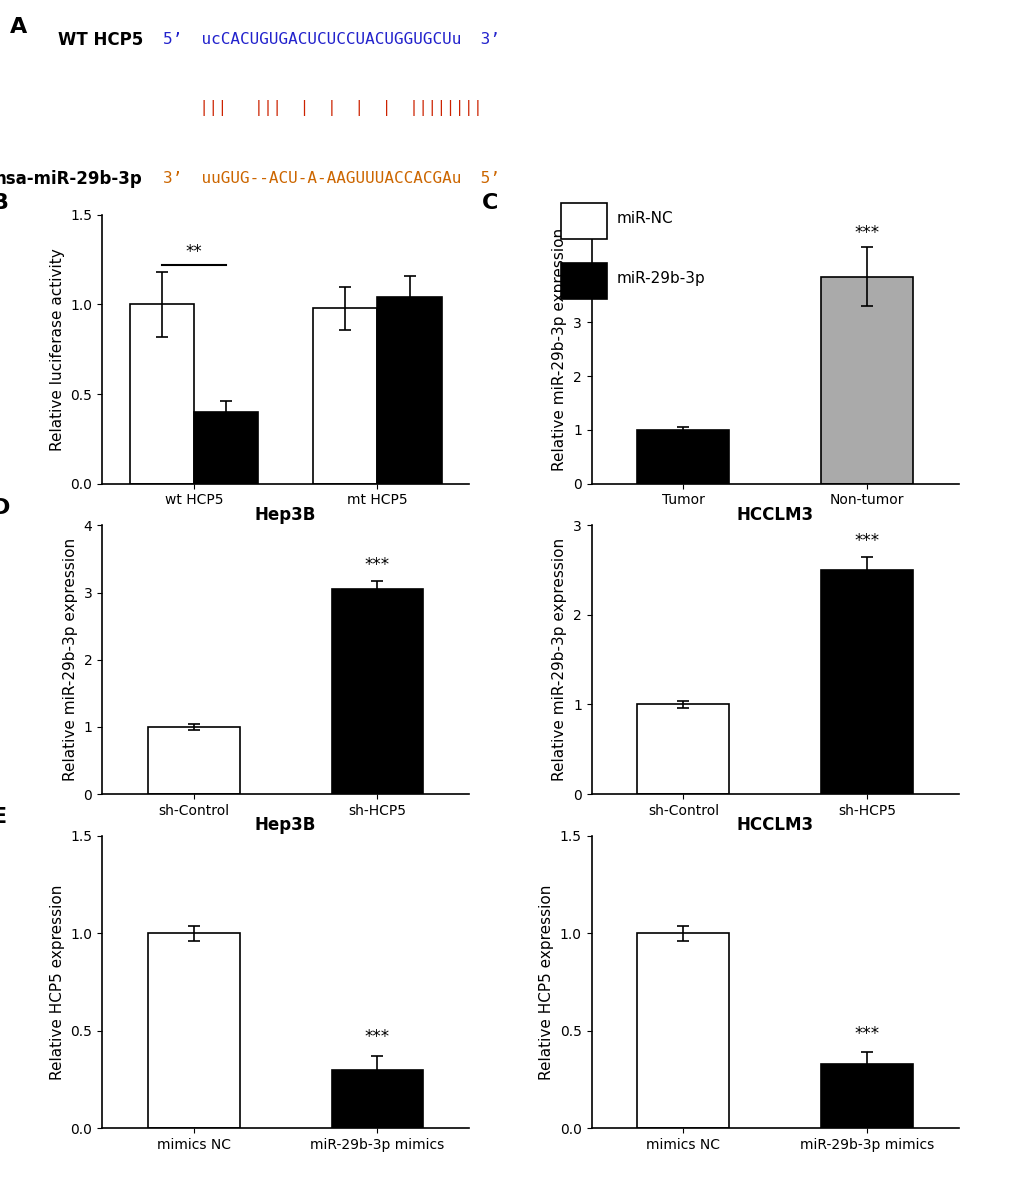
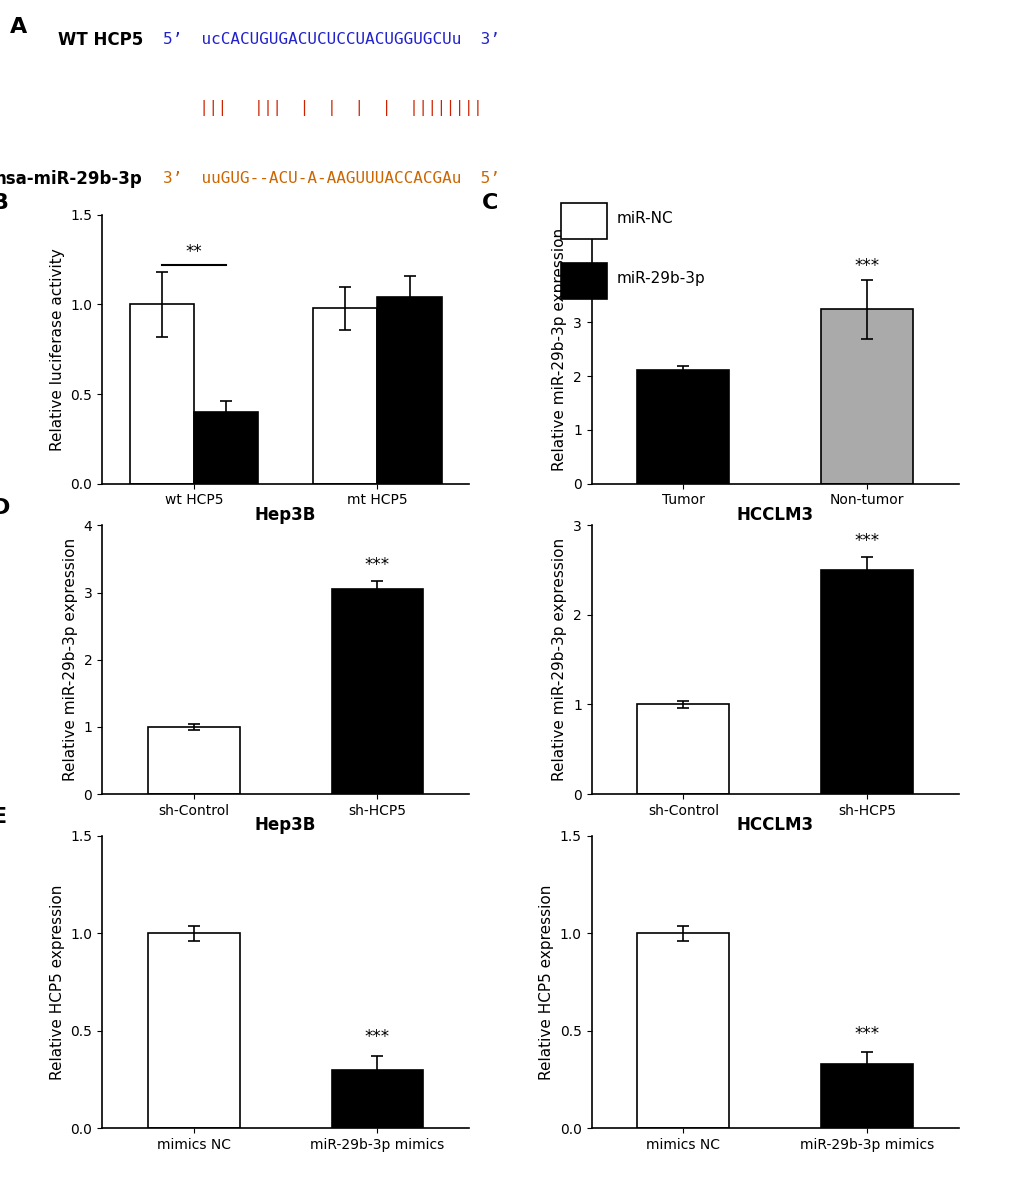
Tumor: 1.00 -> 2.12
Non-tumor: 3.85 -> 3.24
